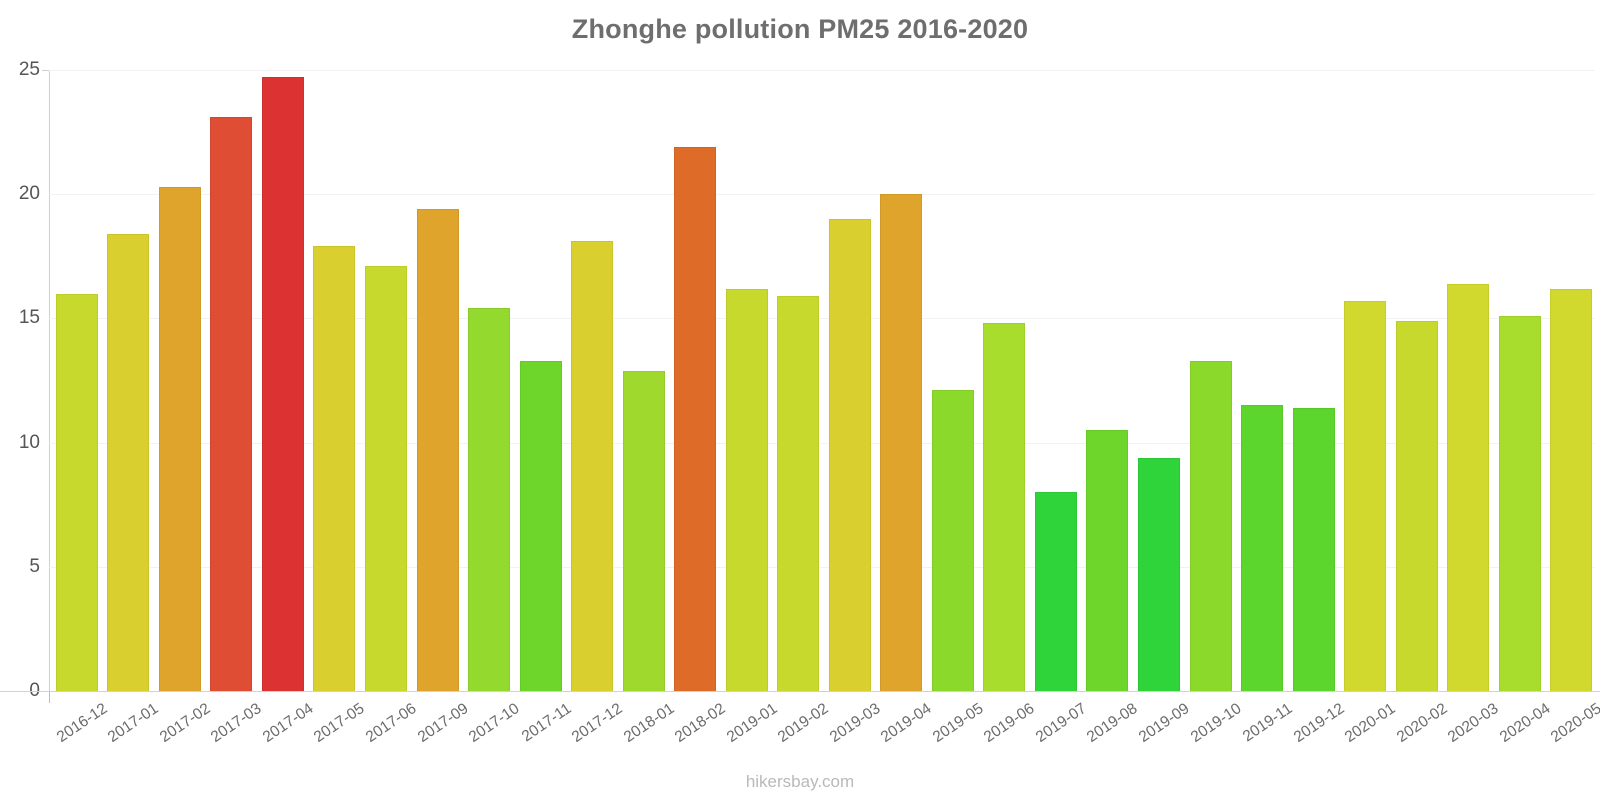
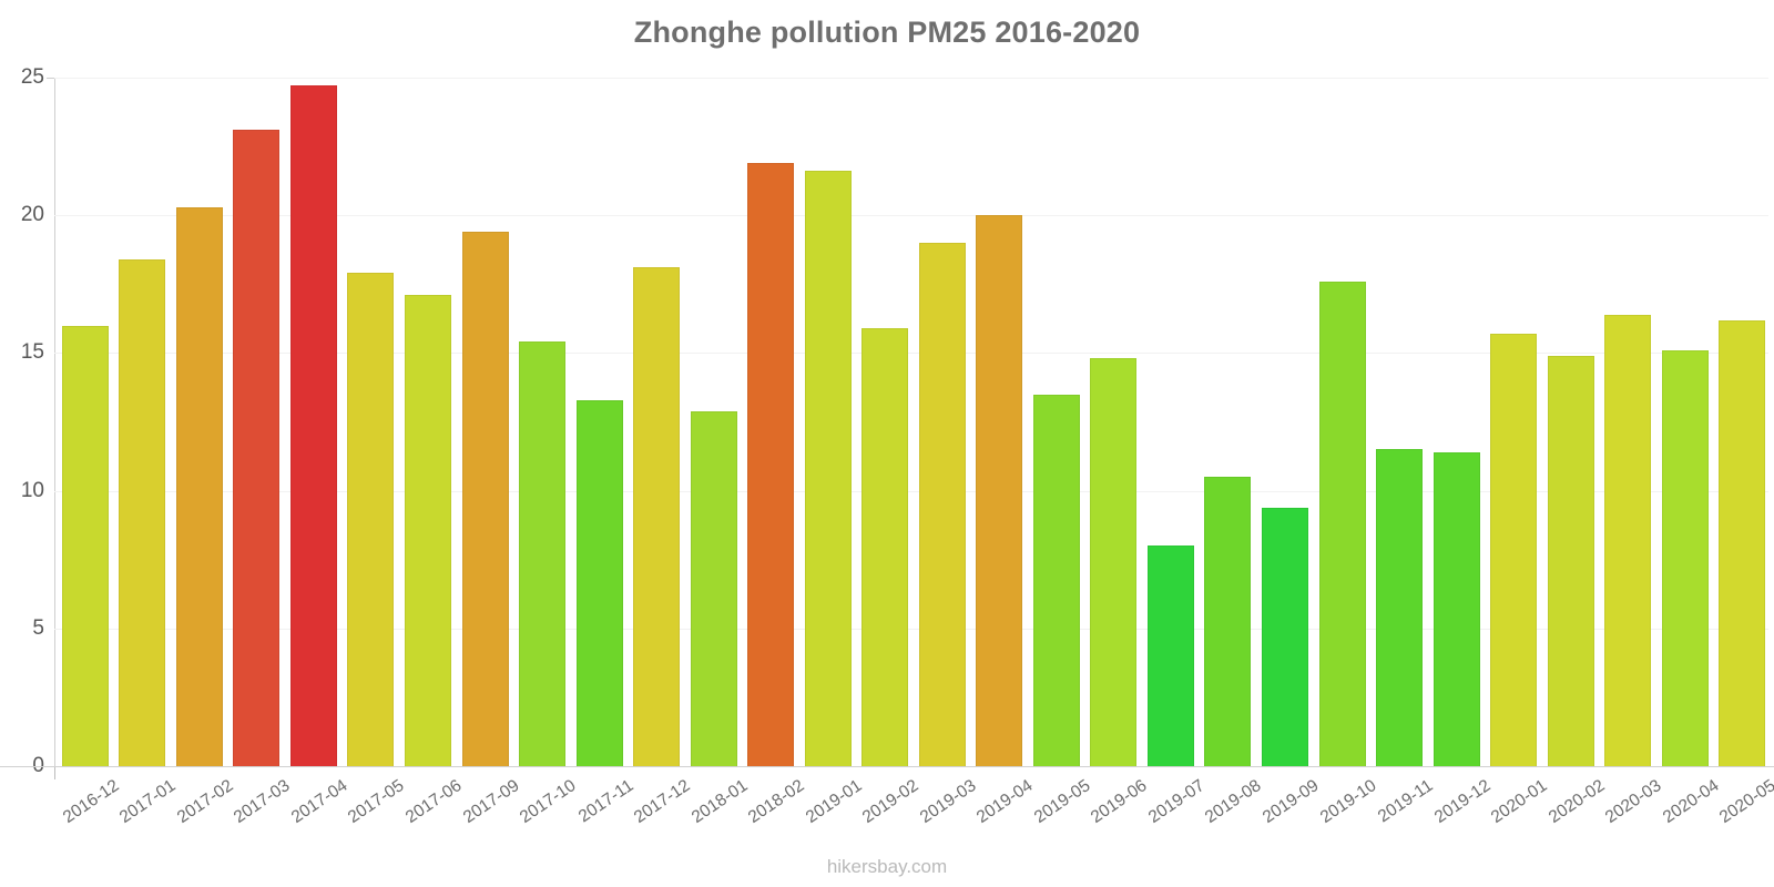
2019-01: 16.2 -> 21.6
2019-05: 12.1 -> 13.5
2019-10: 13.3 -> 17.6
